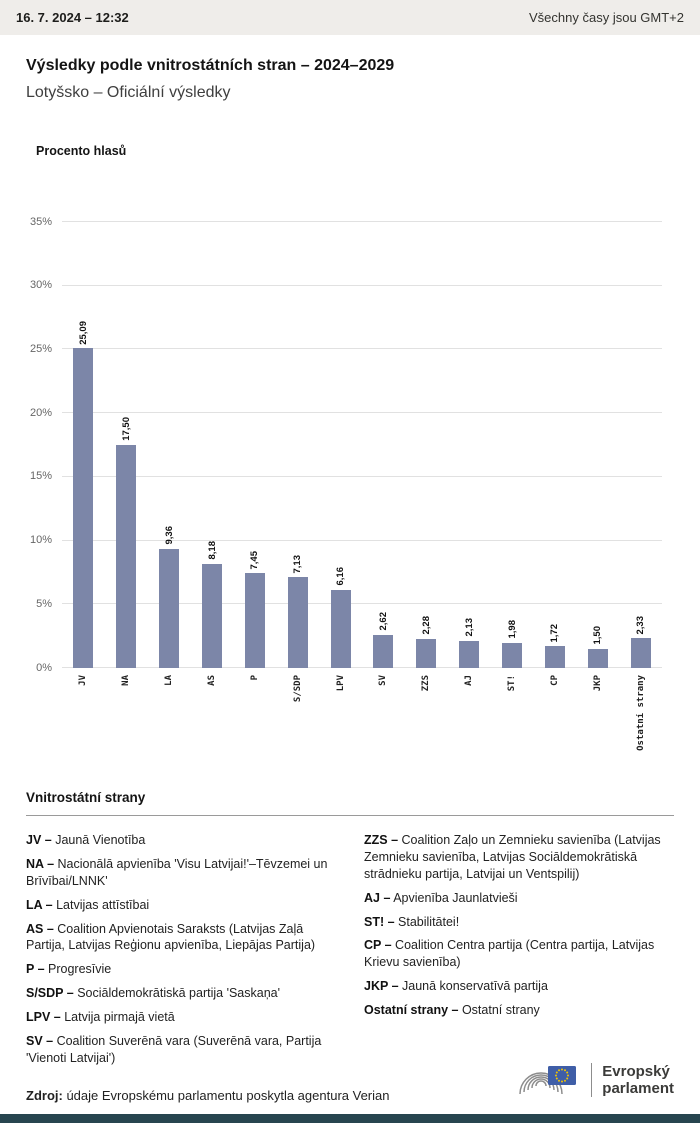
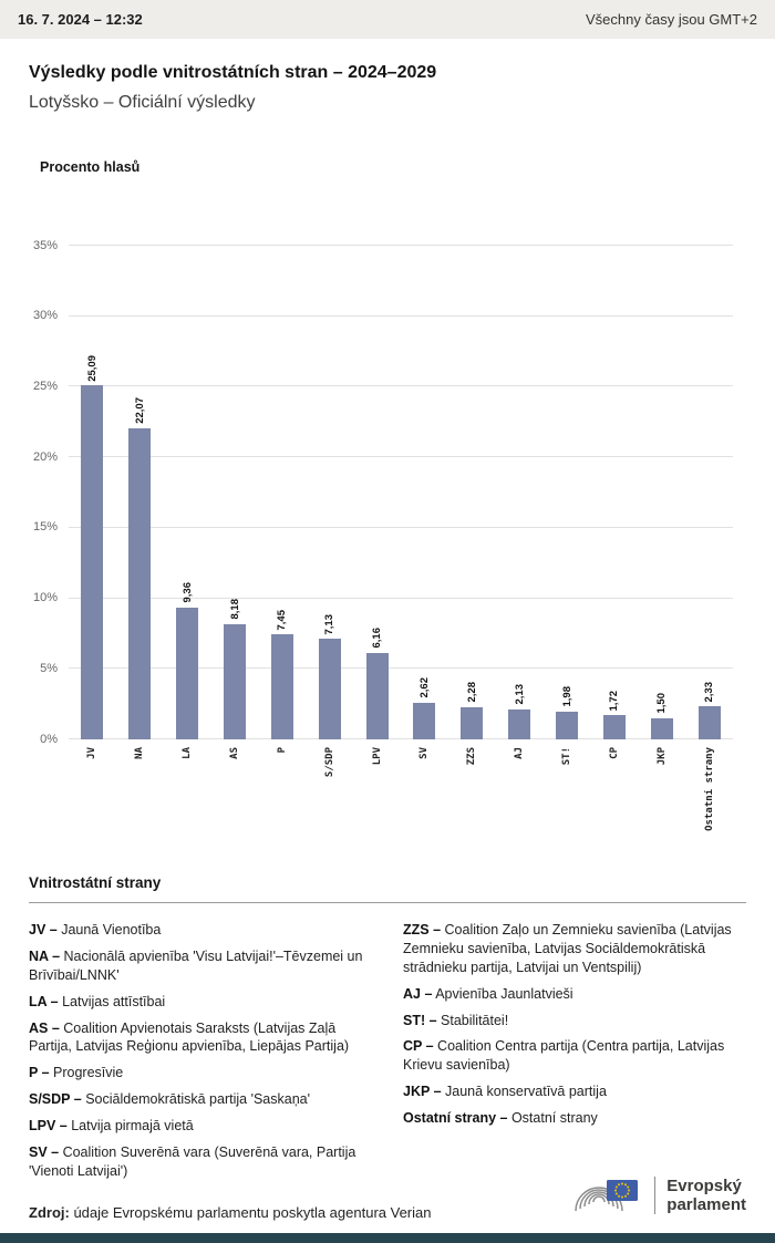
NA: 17,50 -> 22,07
